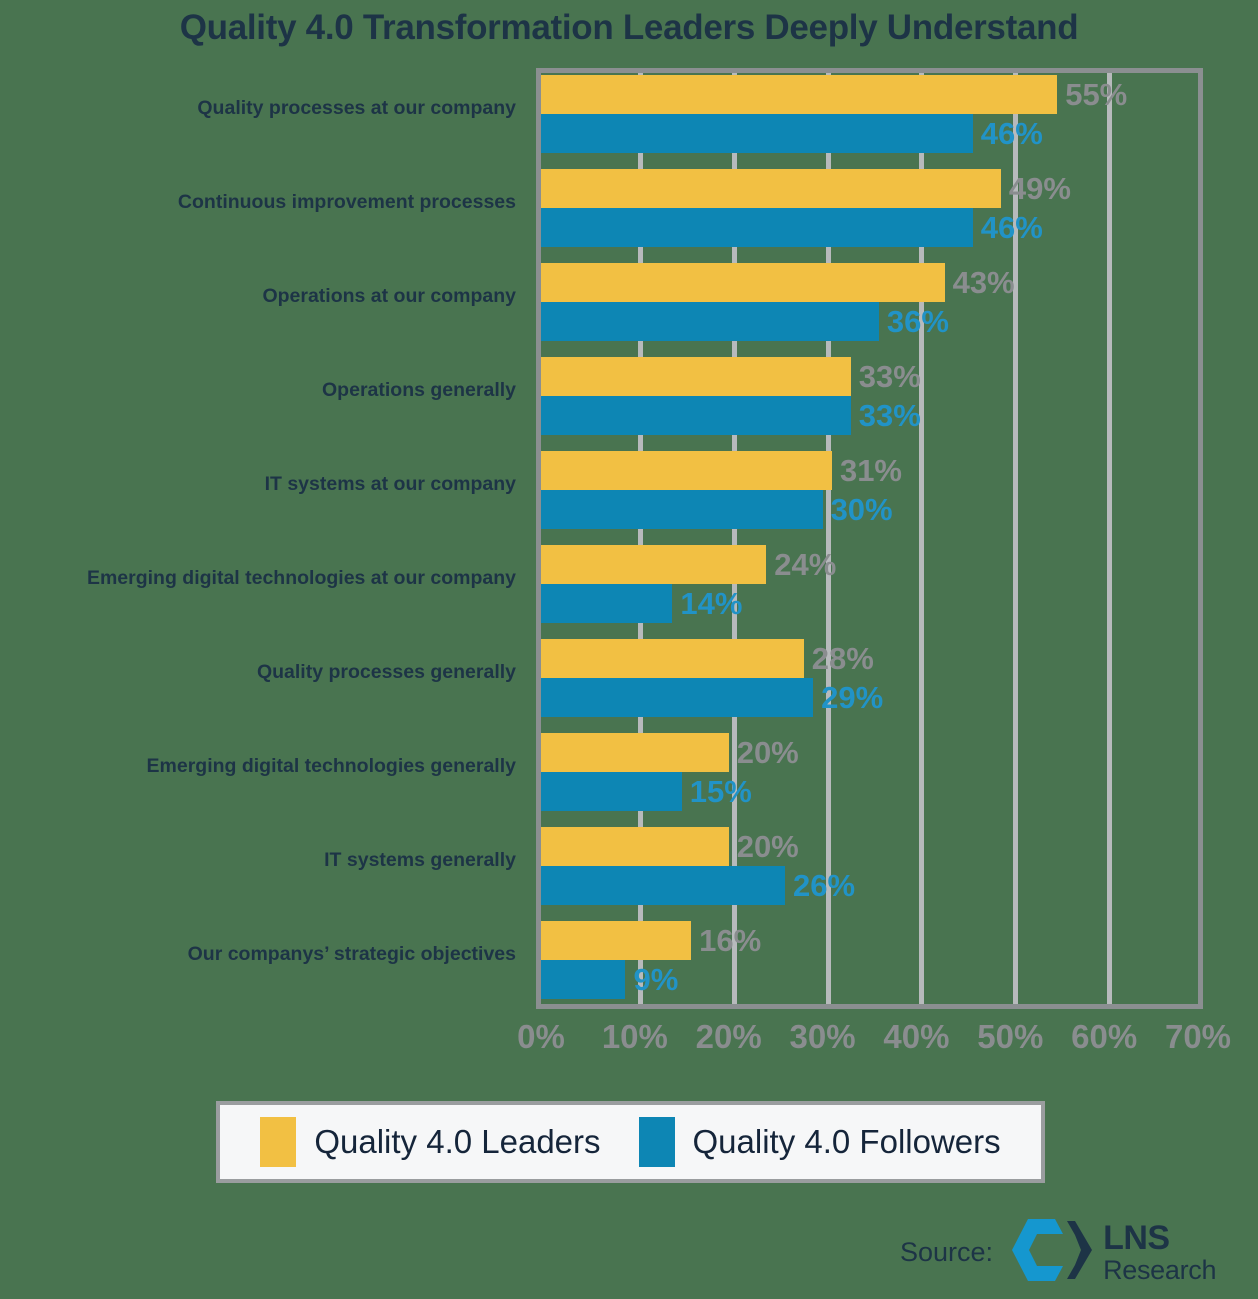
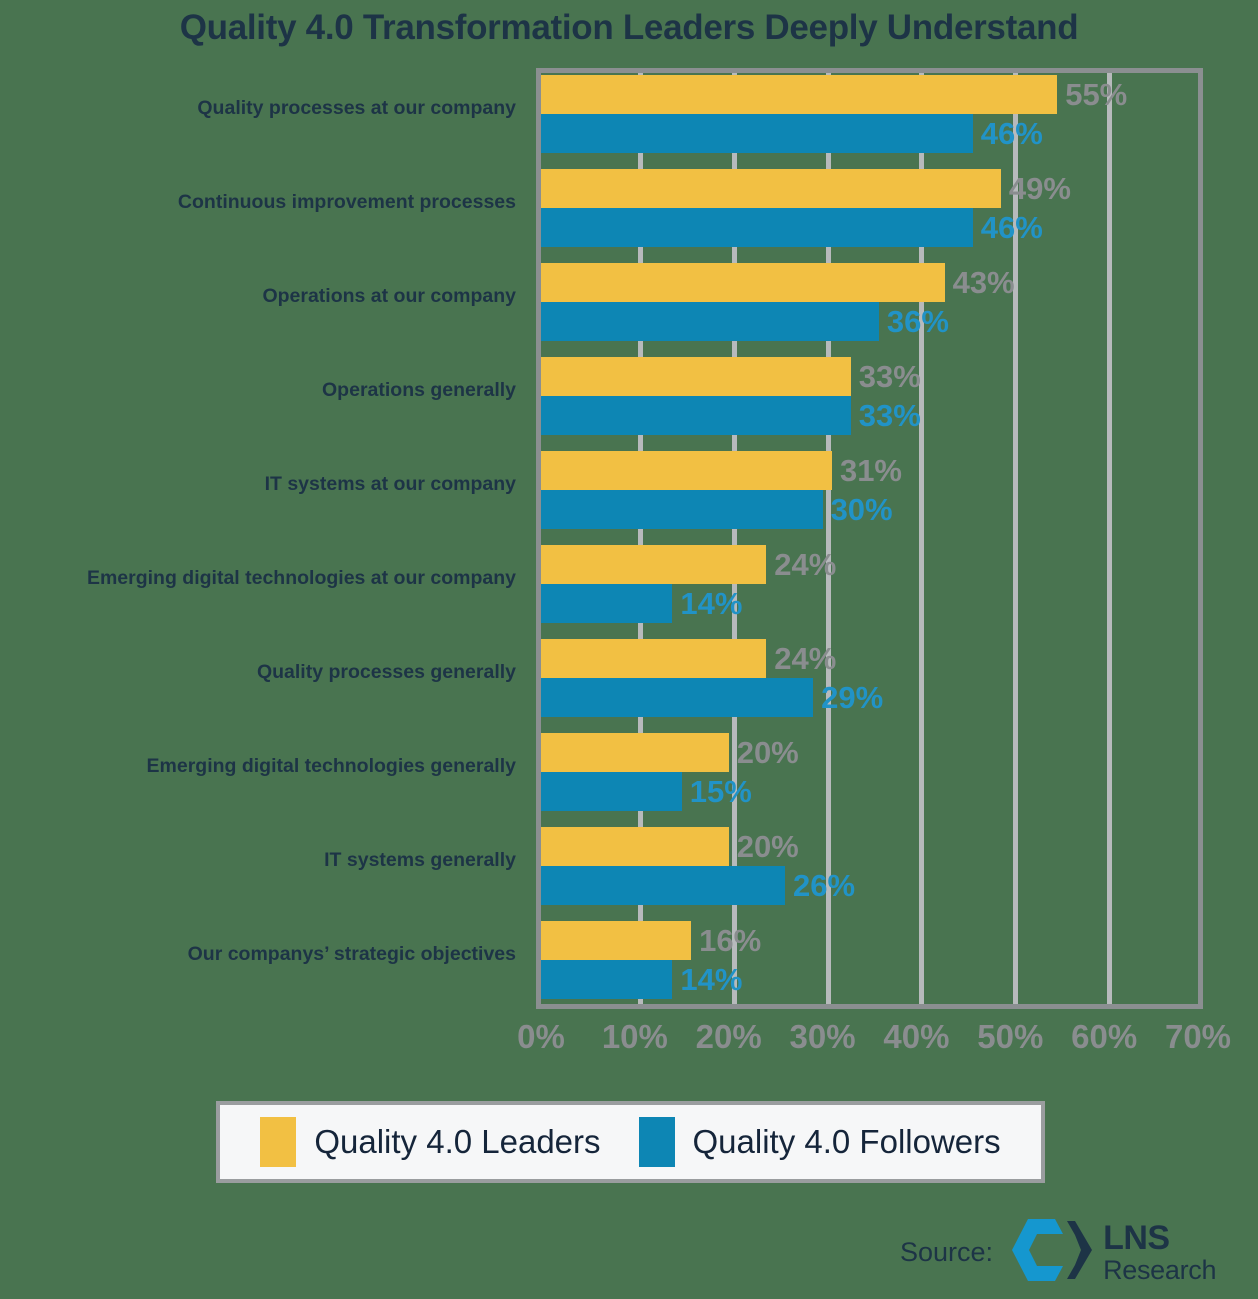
Quality 4.0 Leaders/Quality processes generally: 28% -> 24%
Quality 4.0 Followers/Our companys’ strategic objectives: 9% -> 14%
